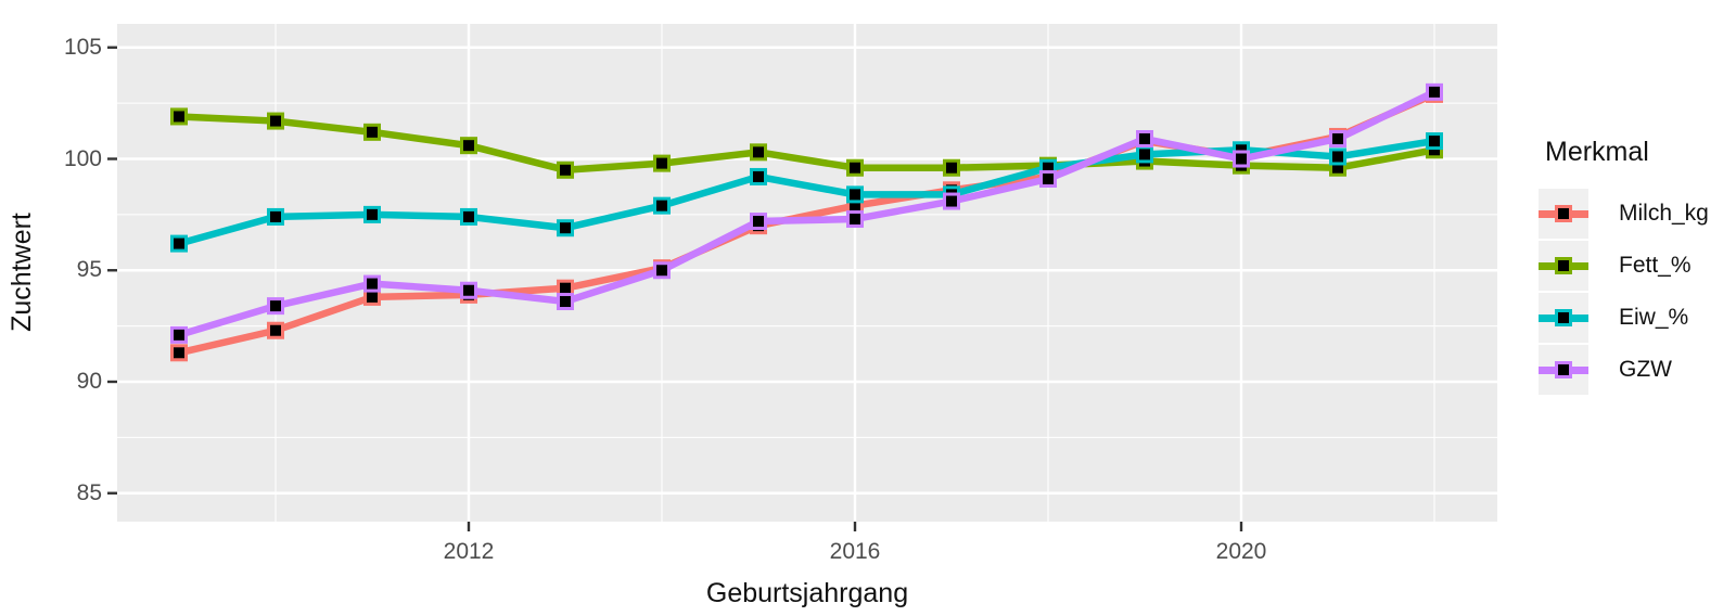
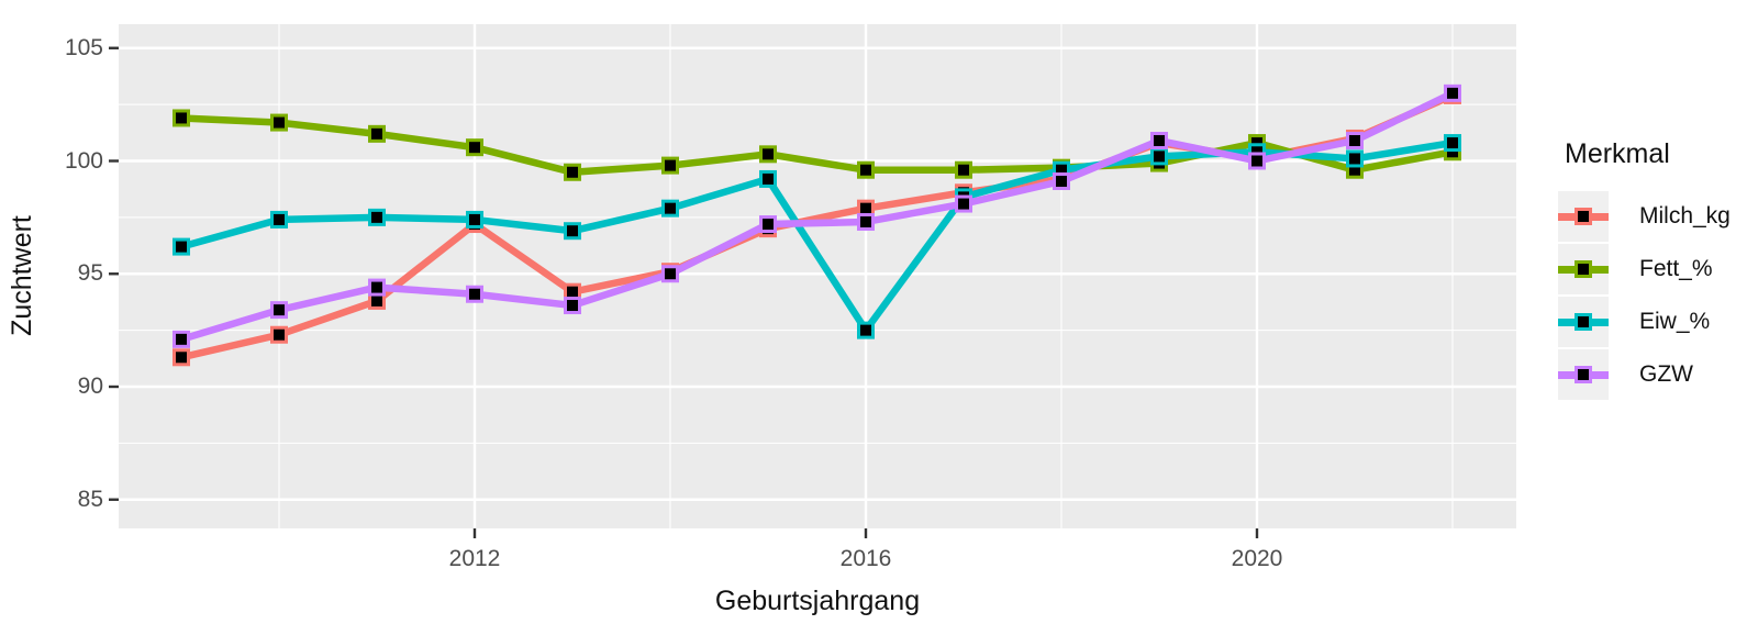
Milch_kg/2012: 93.9 -> 97.2
Eiw_%/2016: 98.4 -> 92.5
Fett_%/2020: 99.7 -> 100.8
